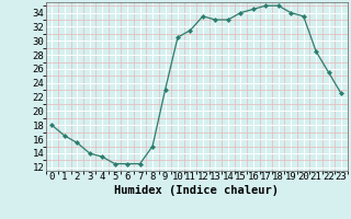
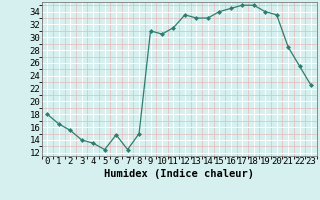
6: 12.5 -> 14.8
9: 23.0 -> 31.0
